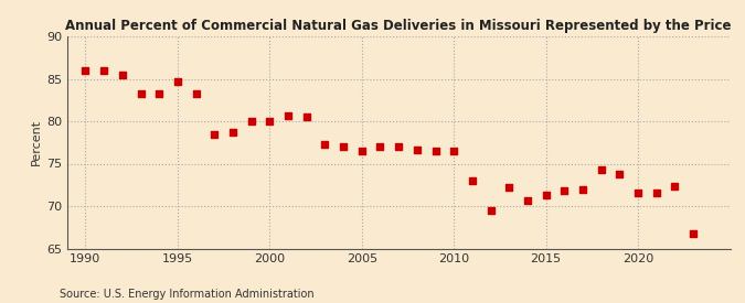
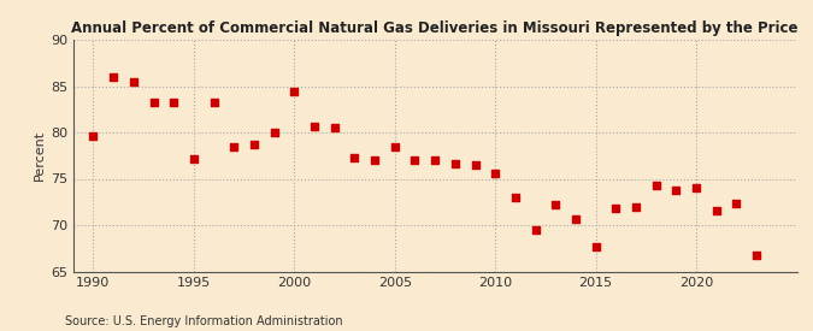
1990: 86.0 -> 79.6
1995: 84.7 -> 77.2
2000: 80.0 -> 84.4
2005: 76.5 -> 78.4
2010: 76.5 -> 75.6
2015: 71.3 -> 67.6
2020: 71.5 -> 74.0
